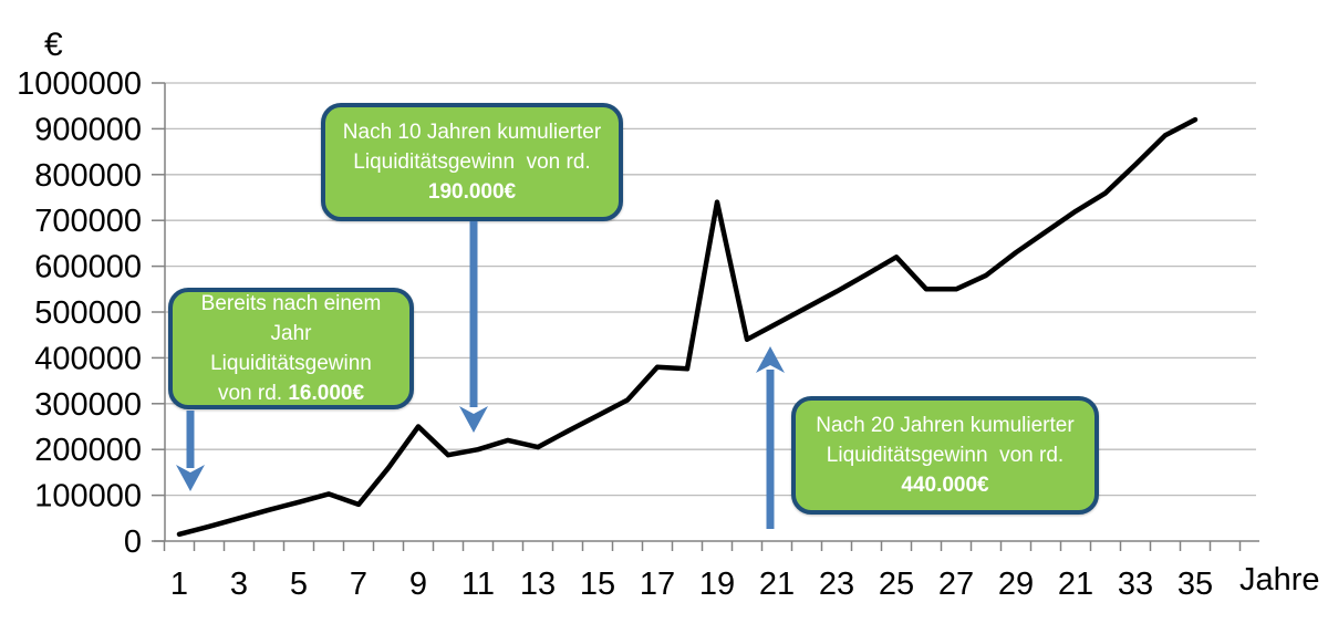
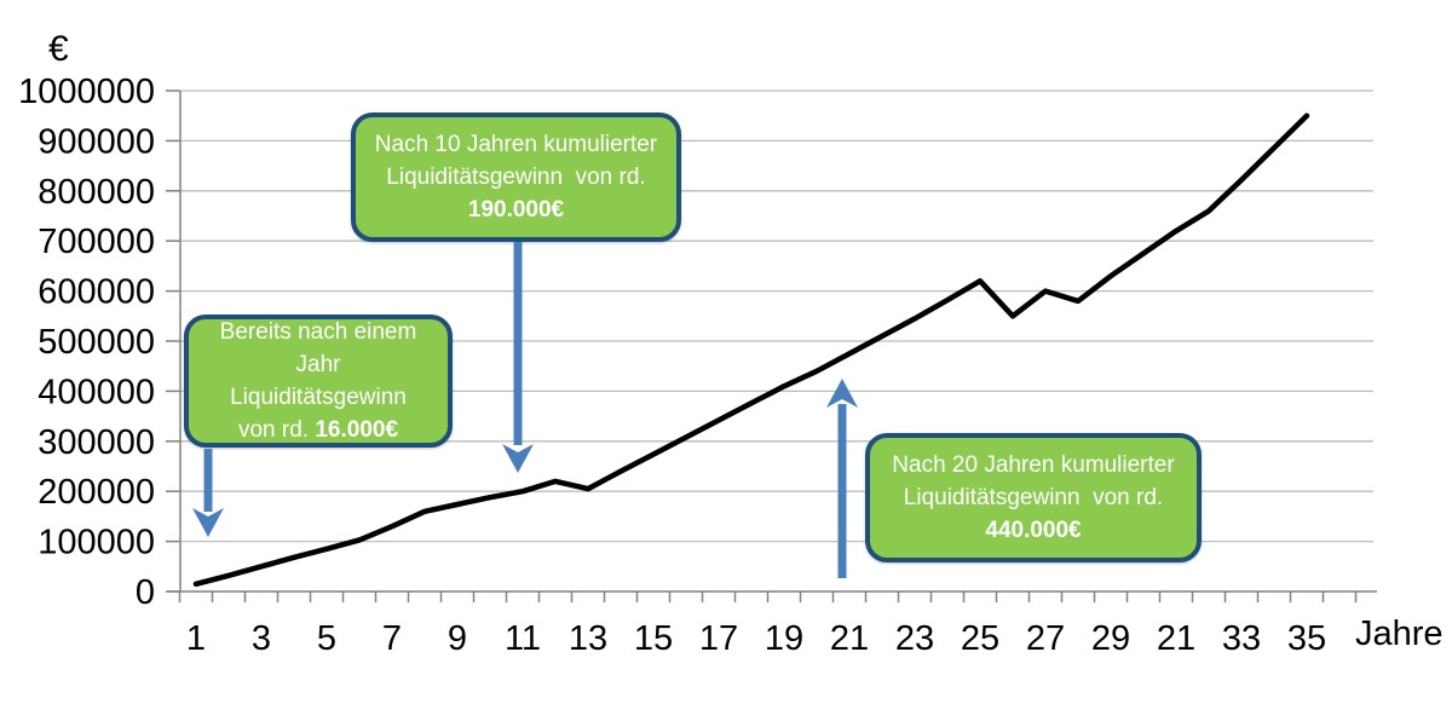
7: 80000 -> 130000
9: 250000 -> 170000
17: 380000 -> 340000
19: 740000 -> 410000
27: 550000 -> 600000
35: 920000 -> 950000
